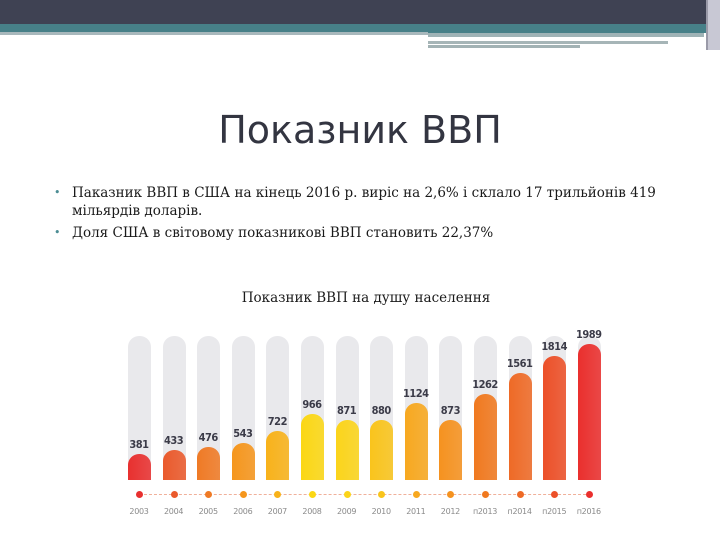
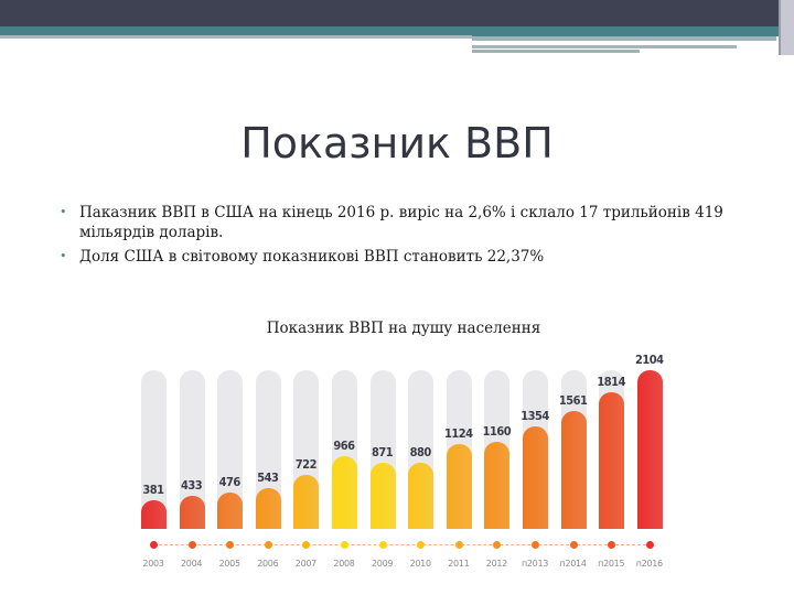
2012: 873 -> 1160
п2013: 1262 -> 1354
п2016: 1989 -> 2104
